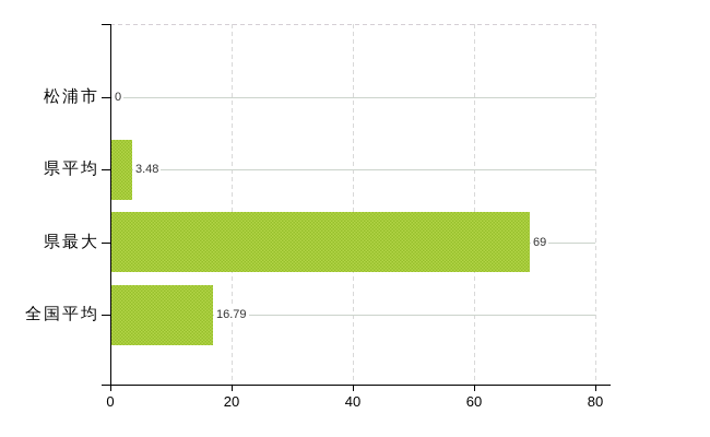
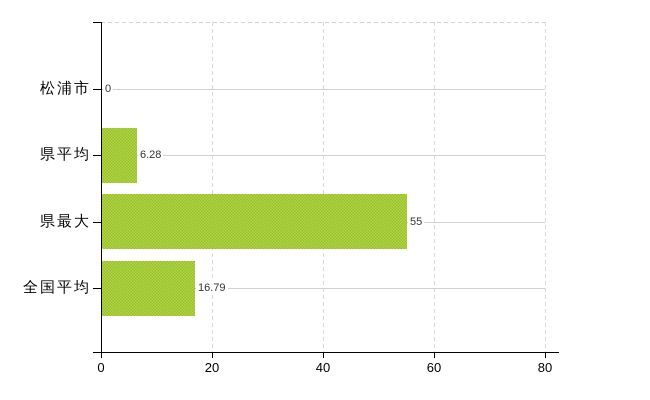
県平均: 3.48 -> 6.28
県最大: 69 -> 55
